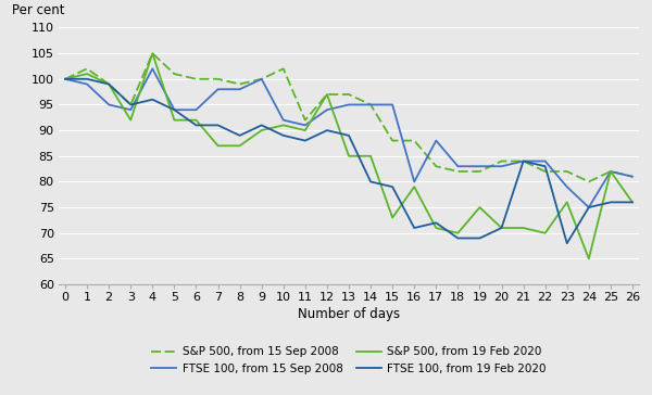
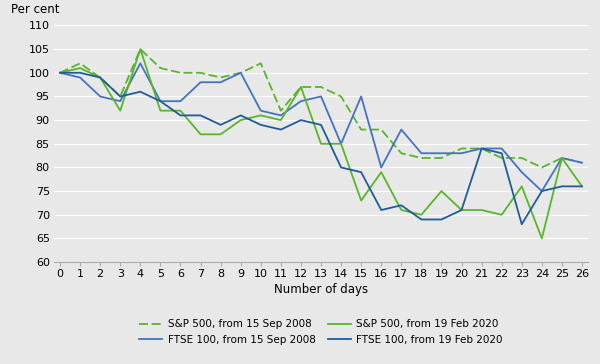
FTSE 100, from 15 Sep 2008/14: 95 -> 85
